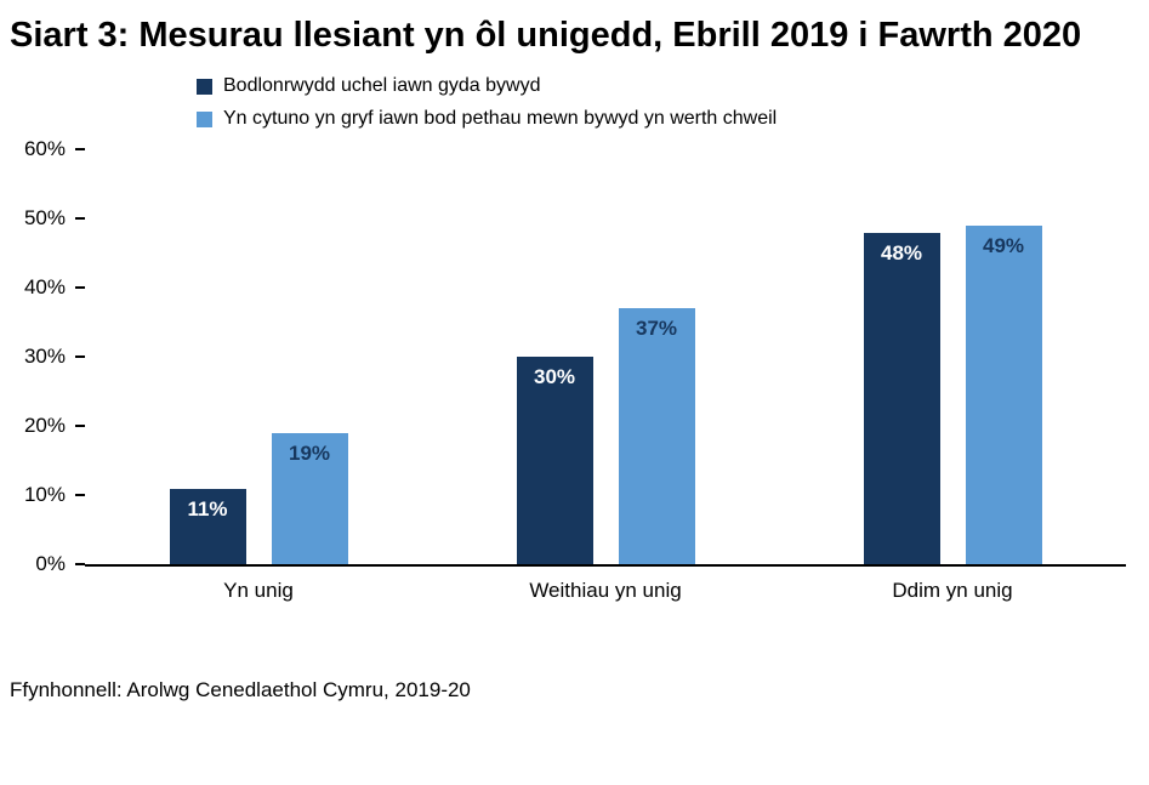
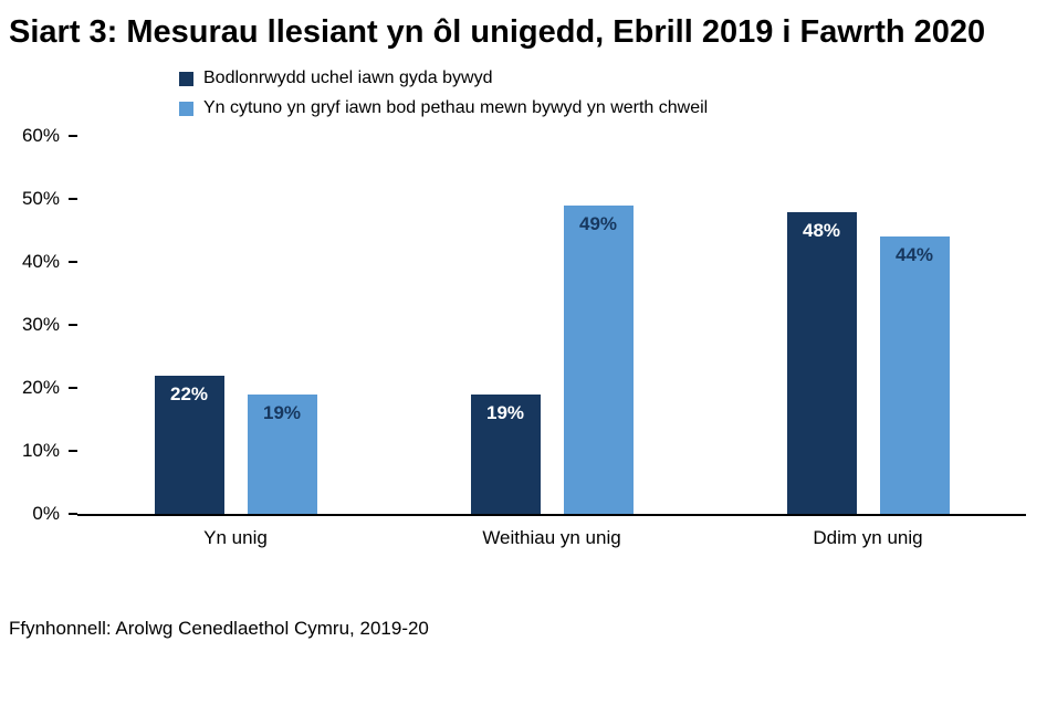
Bodlonrwydd uchel iawn gyda bywyd/Yn unig: 11% -> 22%
Bodlonrwydd uchel iawn gyda bywyd/Weithiau yn unig: 30% -> 19%
Yn cytuno yn gryf iawn bod pethau mewn bywyd yn werth chweil/Weithiau yn unig: 37% -> 49%
Yn cytuno yn gryf iawn bod pethau mewn bywyd yn werth chweil/Ddim yn unig: 49% -> 44%
